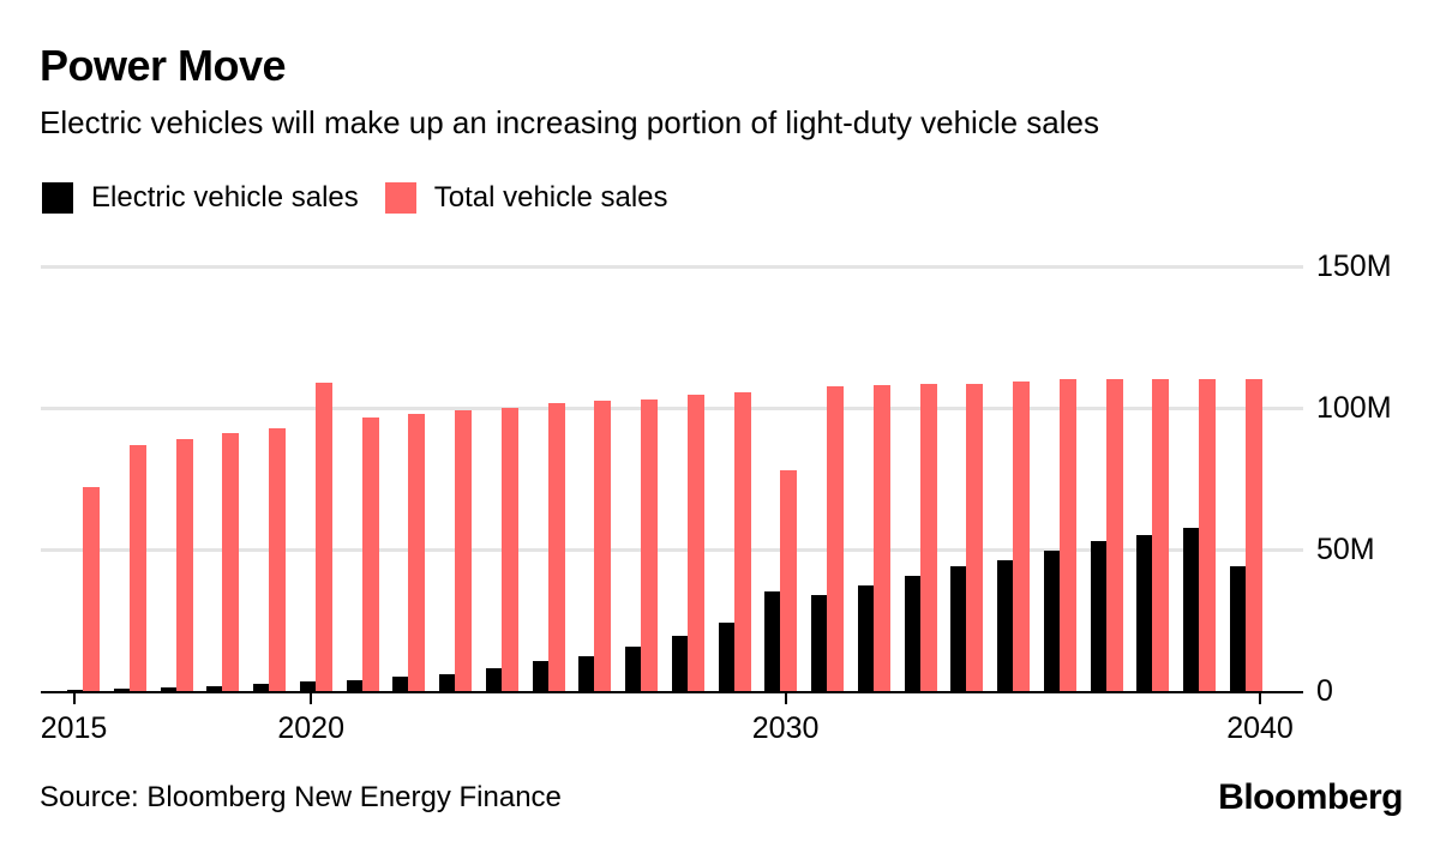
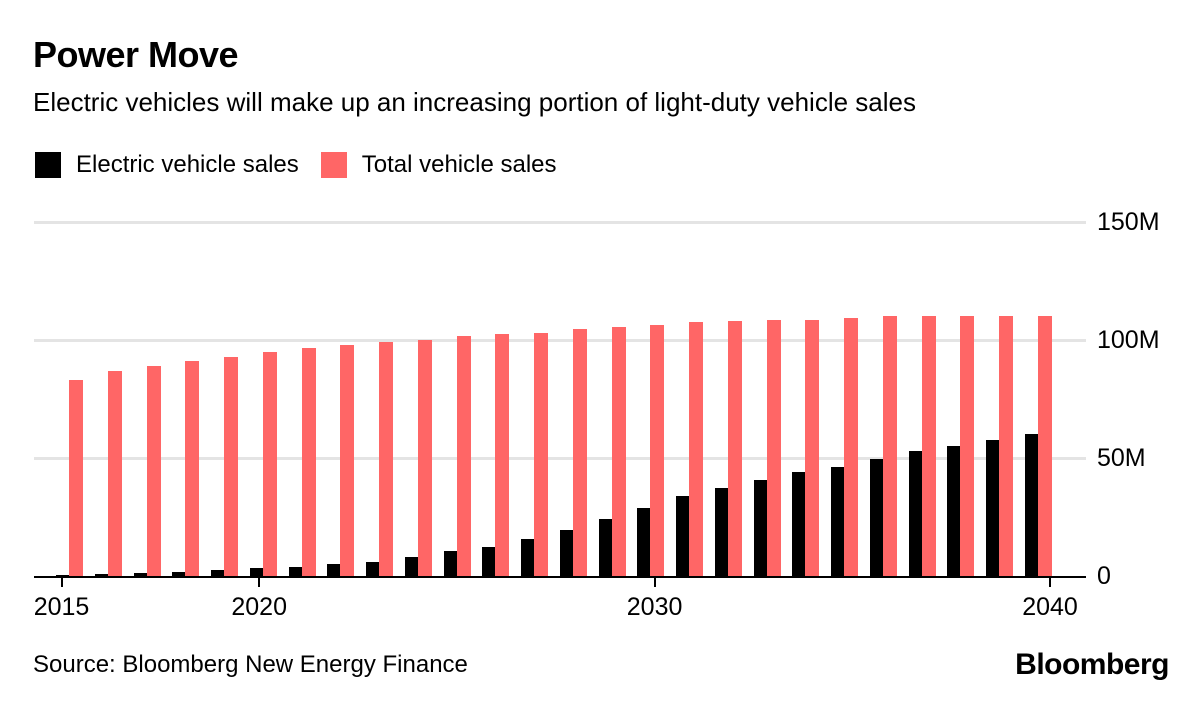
Total vehicle sales/2015: 72M -> 83M
Total vehicle sales/2020: 109M -> 95M
Electric vehicle sales/2030: 35M -> 29M
Total vehicle sales/2030: 78M -> 106M
Electric vehicle sales/2040: 44M -> 60M
